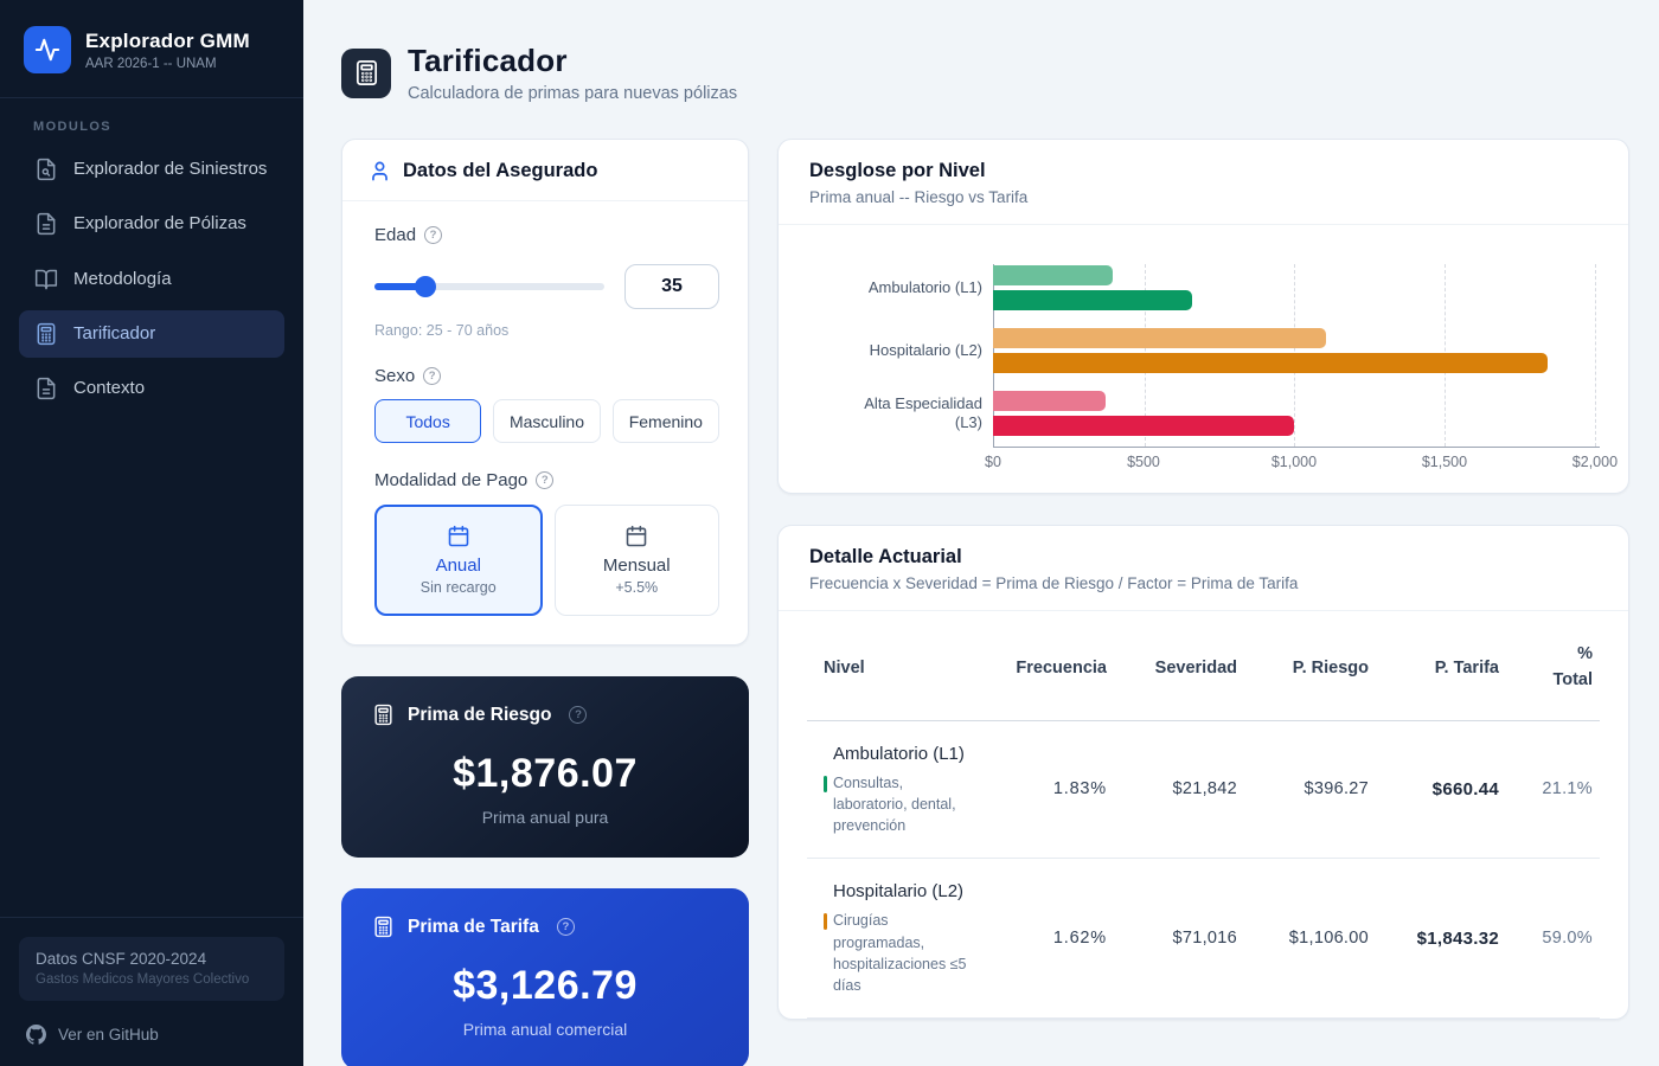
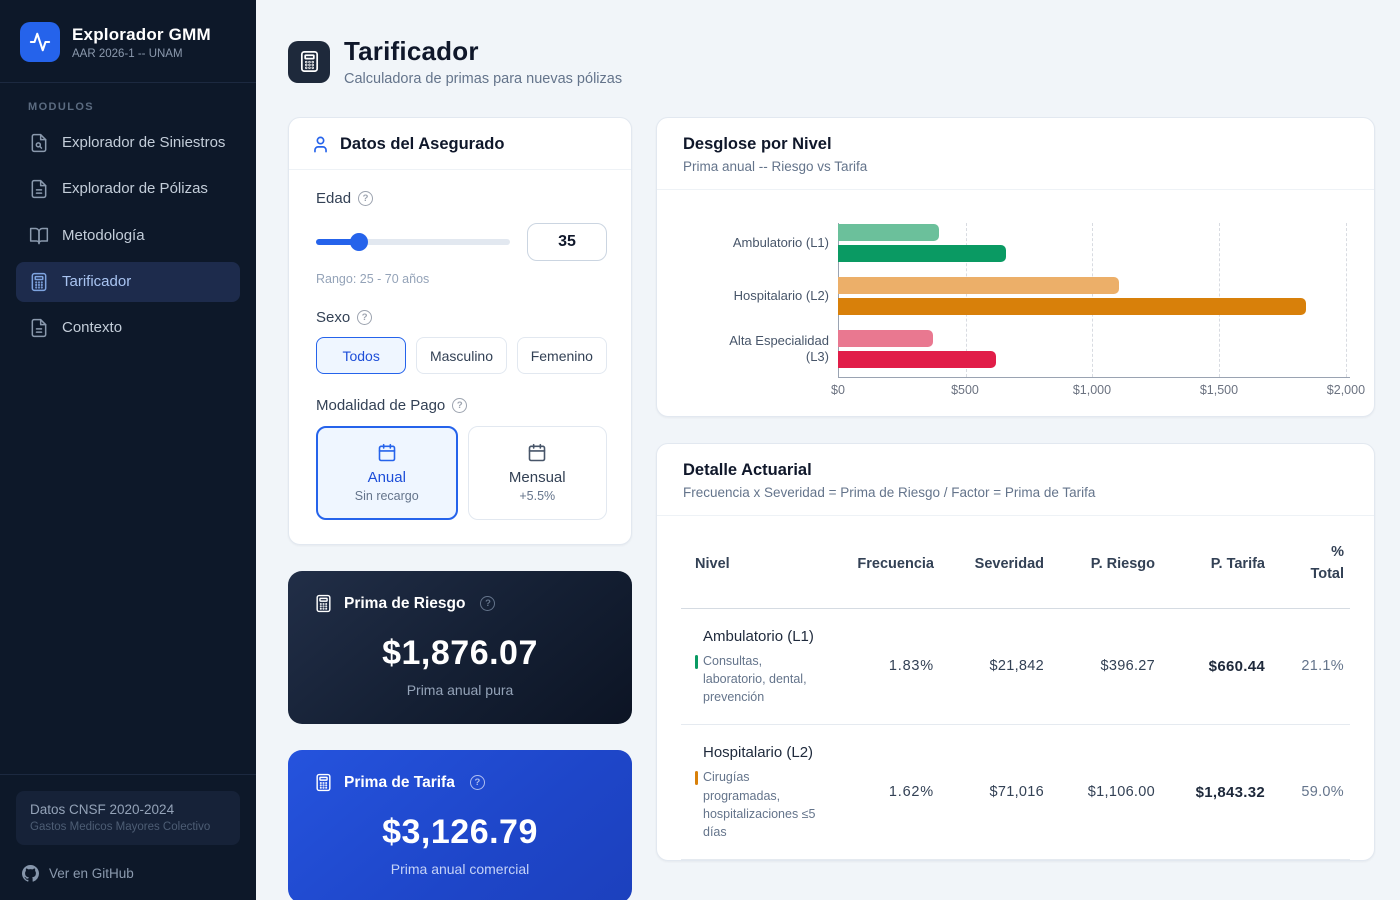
Prima de Tarifa/Alta Especialidad (L3): $1000 -> $620
